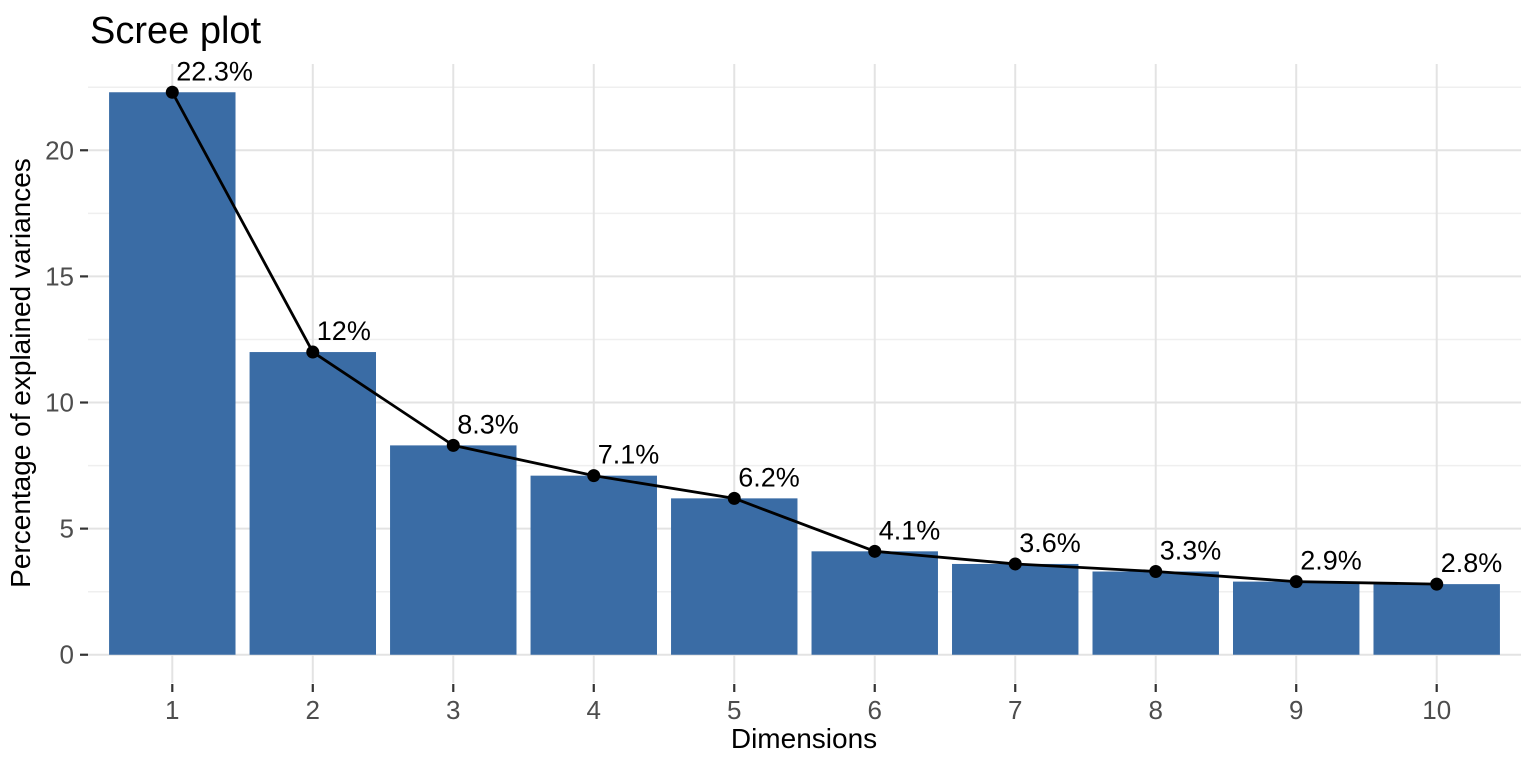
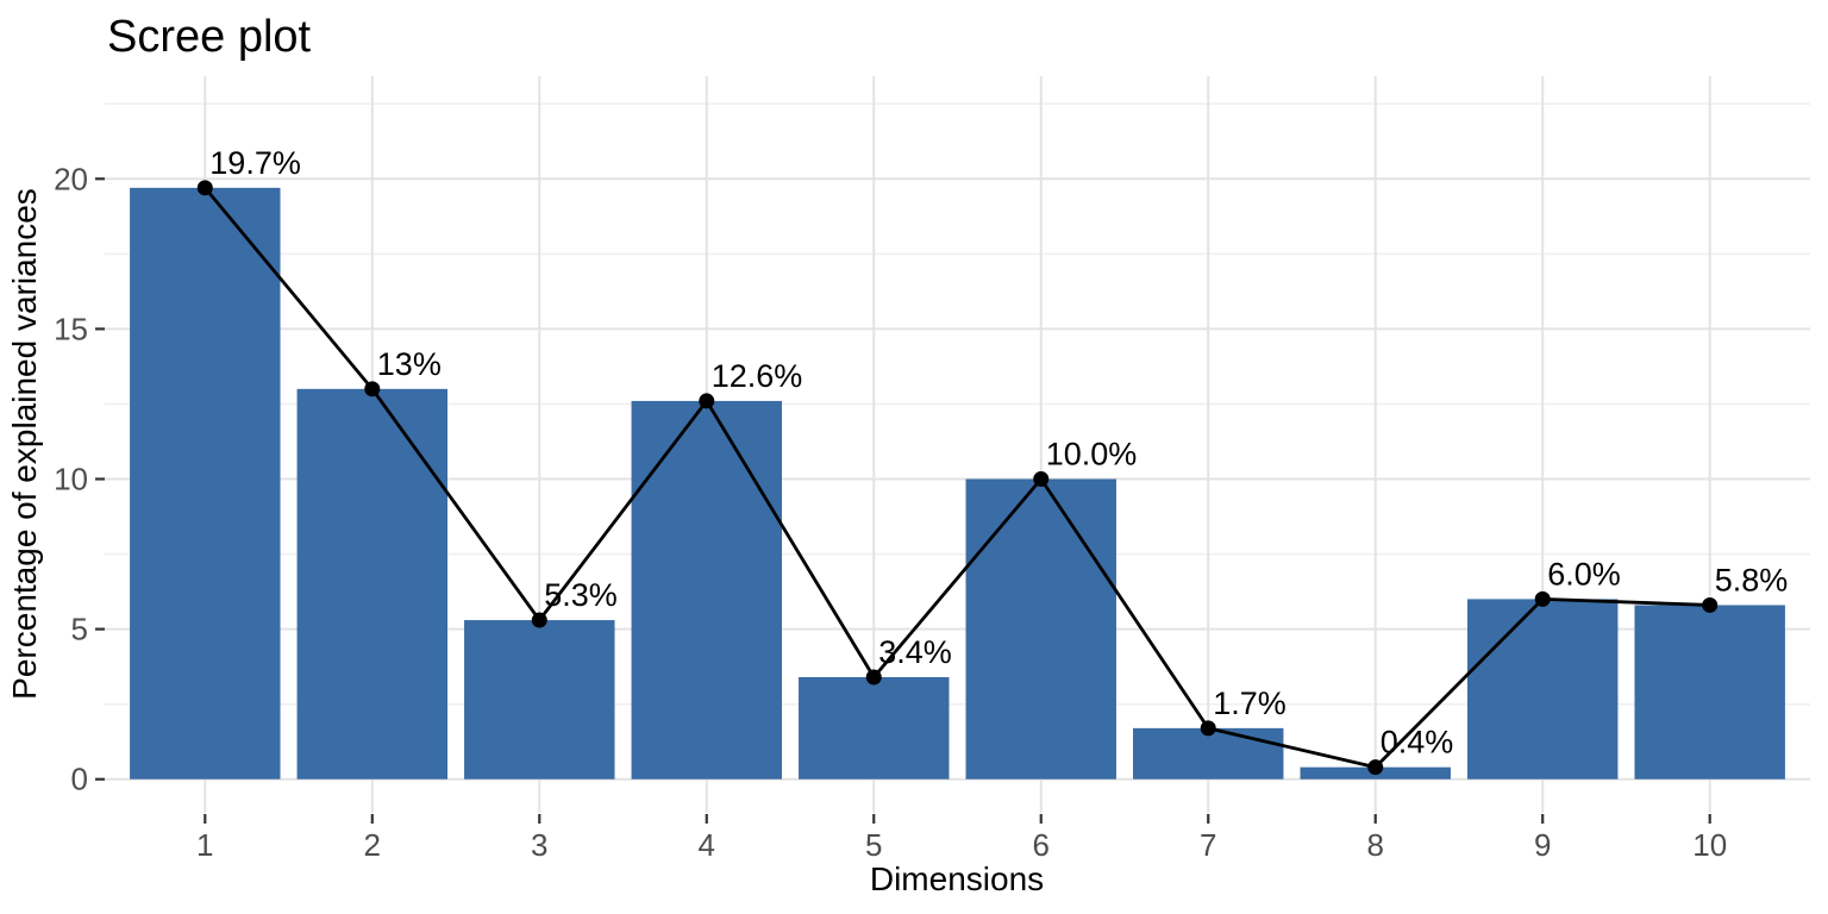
1: 22.3% -> 19.7%
2: 12% -> 13%
3: 8.3% -> 5.3%
4: 7.1% -> 12.6%
5: 6.2% -> 3.4%
6: 4.1% -> 10.0%
7: 3.6% -> 1.7%
8: 3.3% -> 0.4%
9: 2.9% -> 6.0%
10: 2.8% -> 5.8%
